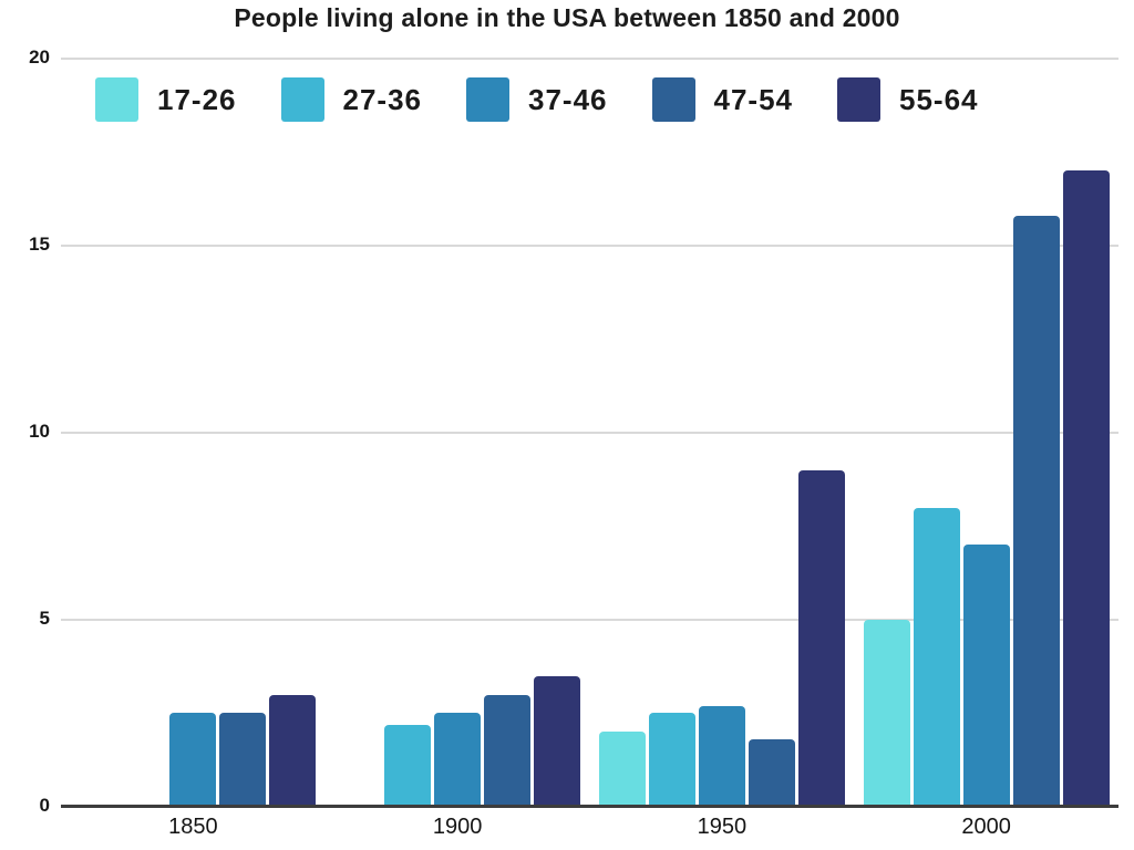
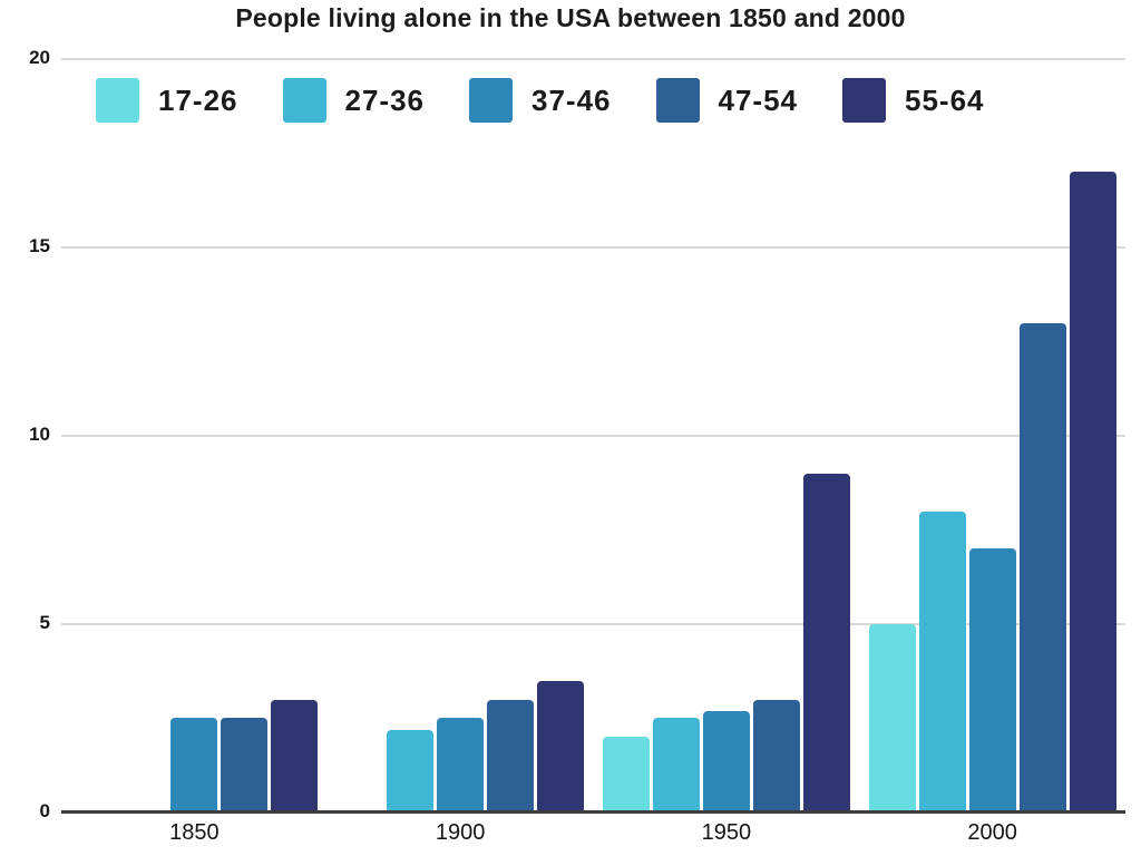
47-54/1950: 1.8 -> 3.0
47-54/2000: 15.8 -> 13.0
